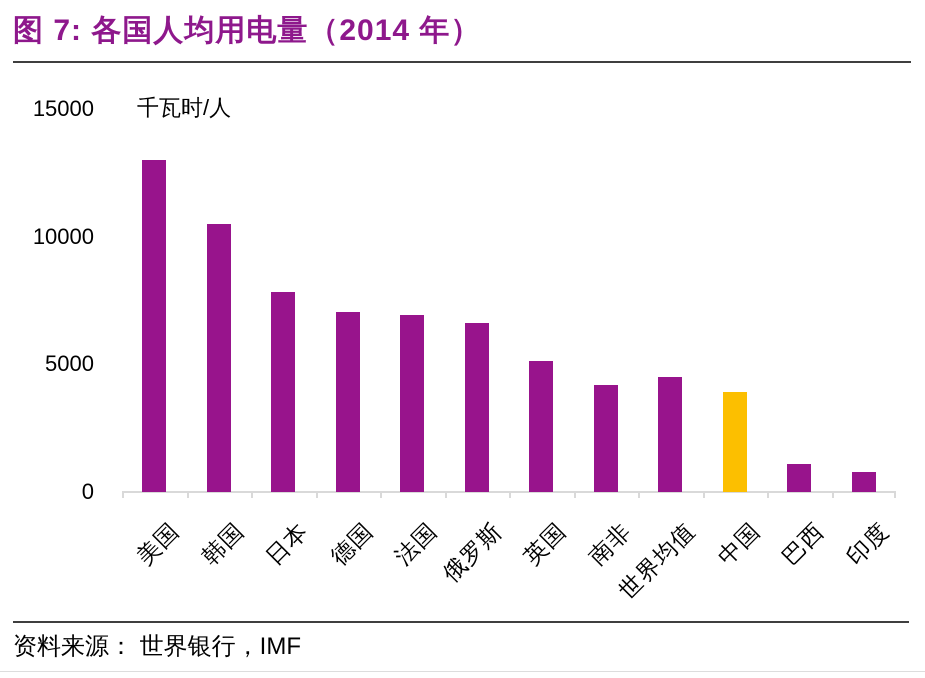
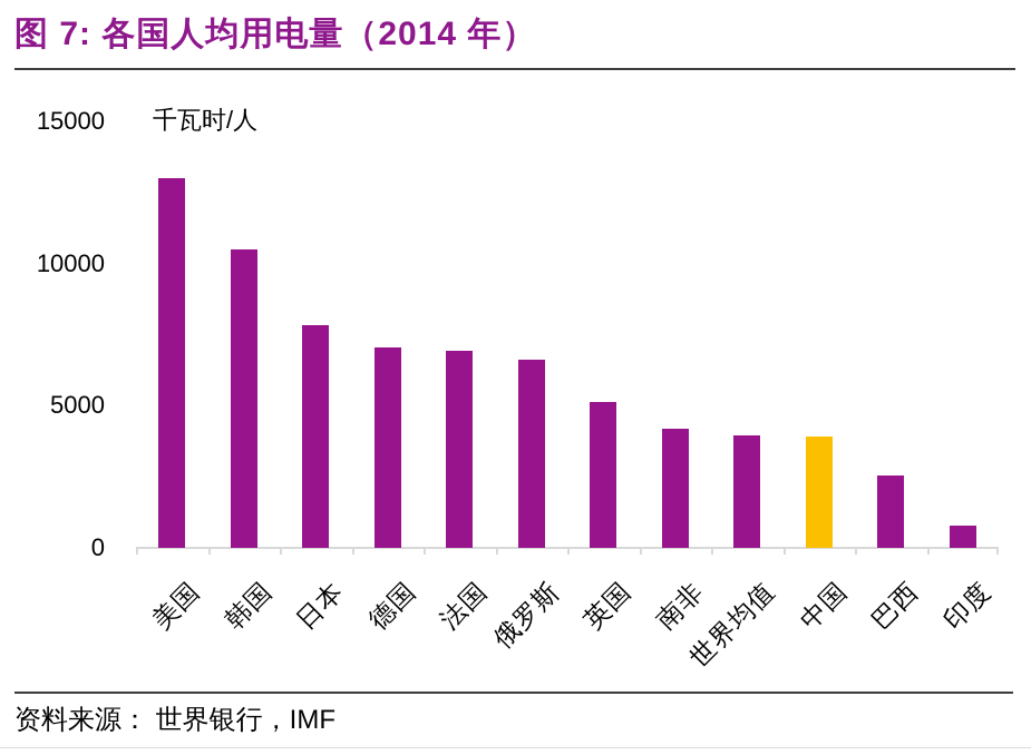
世界均值: 4500 -> 4000
巴西: 1100 -> 2600
